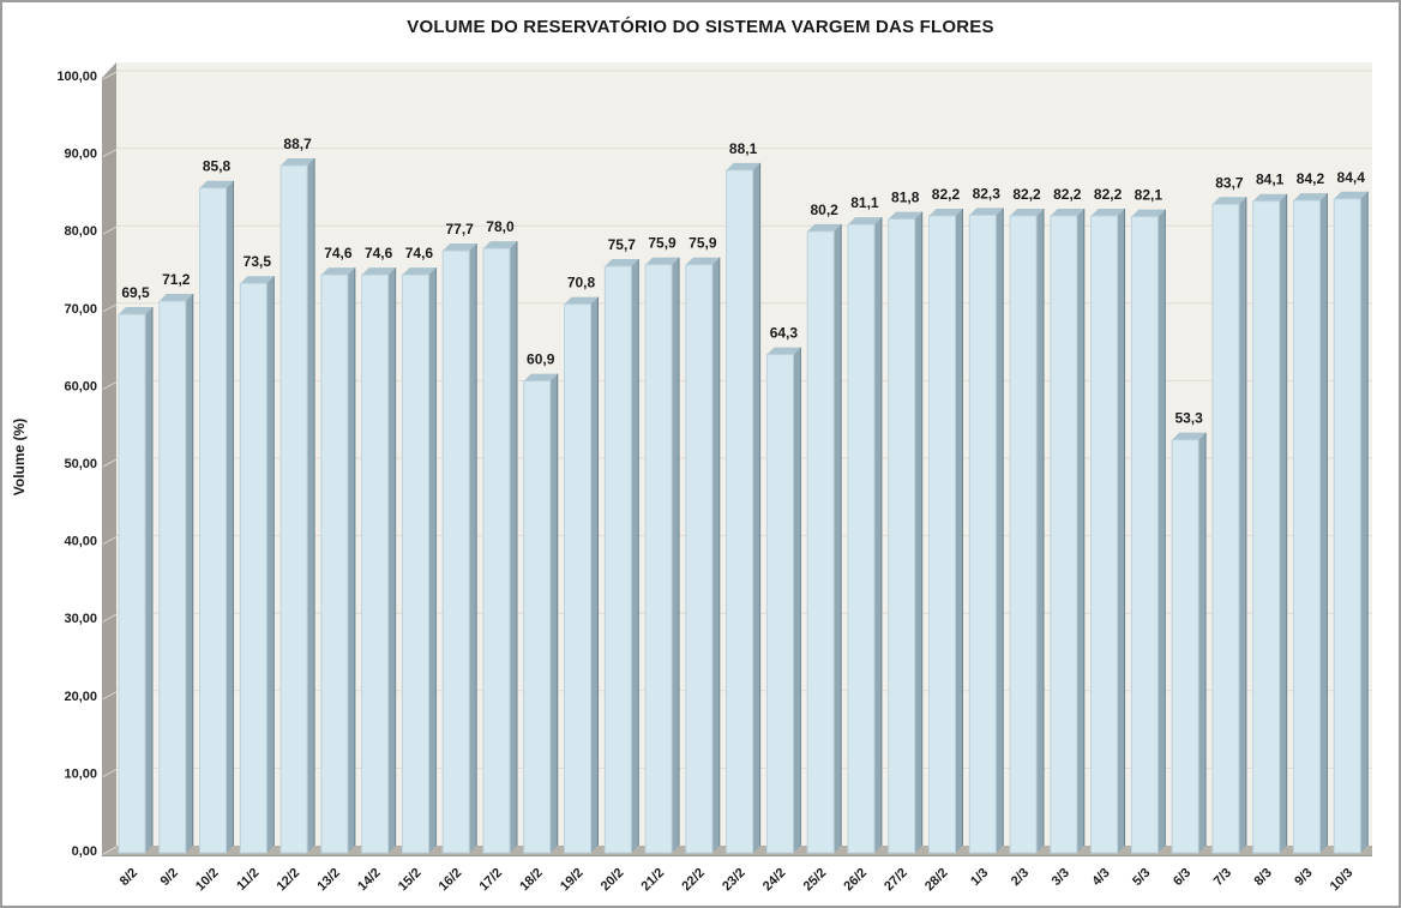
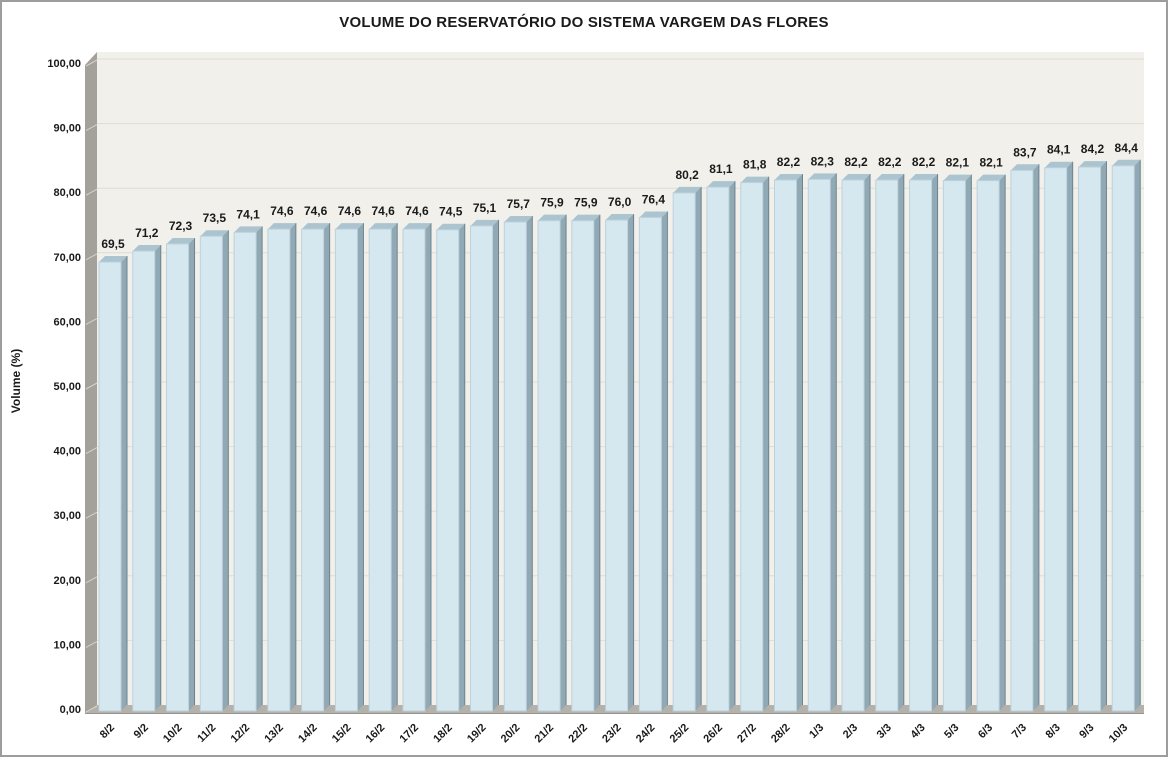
10/2: 85,8 -> 72,3
12/2: 88,7 -> 74,1
16/2: 77,7 -> 74,6
17/2: 78,0 -> 74,6
18/2: 60,9 -> 74,5
19/2: 70,8 -> 75,1
23/2: 88,1 -> 76,0
24/2: 64,3 -> 76,4
6/3: 53,3 -> 82,1
